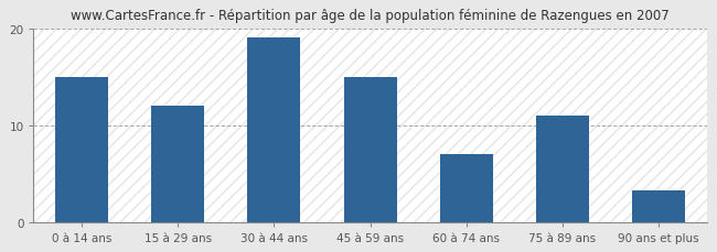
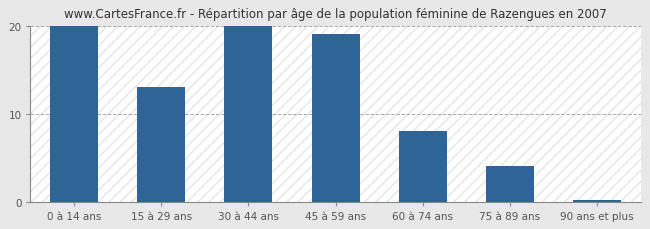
0 à 14 ans: 15.0 -> 20.0
15 à 29 ans: 12.0 -> 13.0
30 à 44 ans: 19.0 -> 20.0
45 à 59 ans: 15.0 -> 19.0
60 à 74 ans: 7.0 -> 8.0
75 à 89 ans: 11.0 -> 4.0
90 ans et plus: 3.2 -> 0.2
